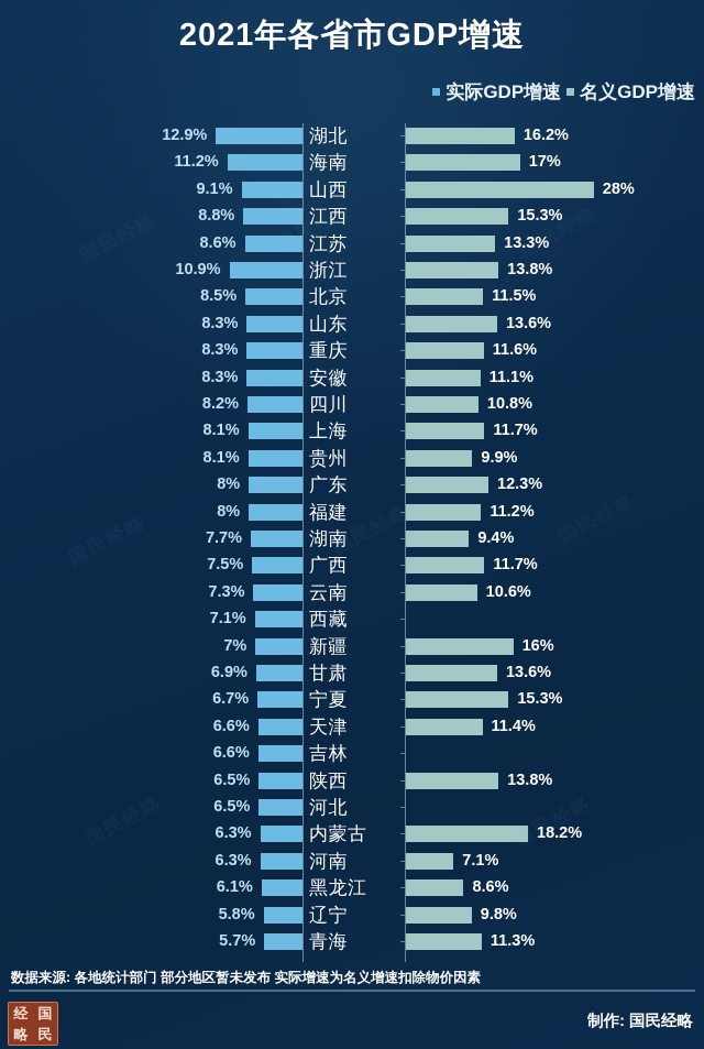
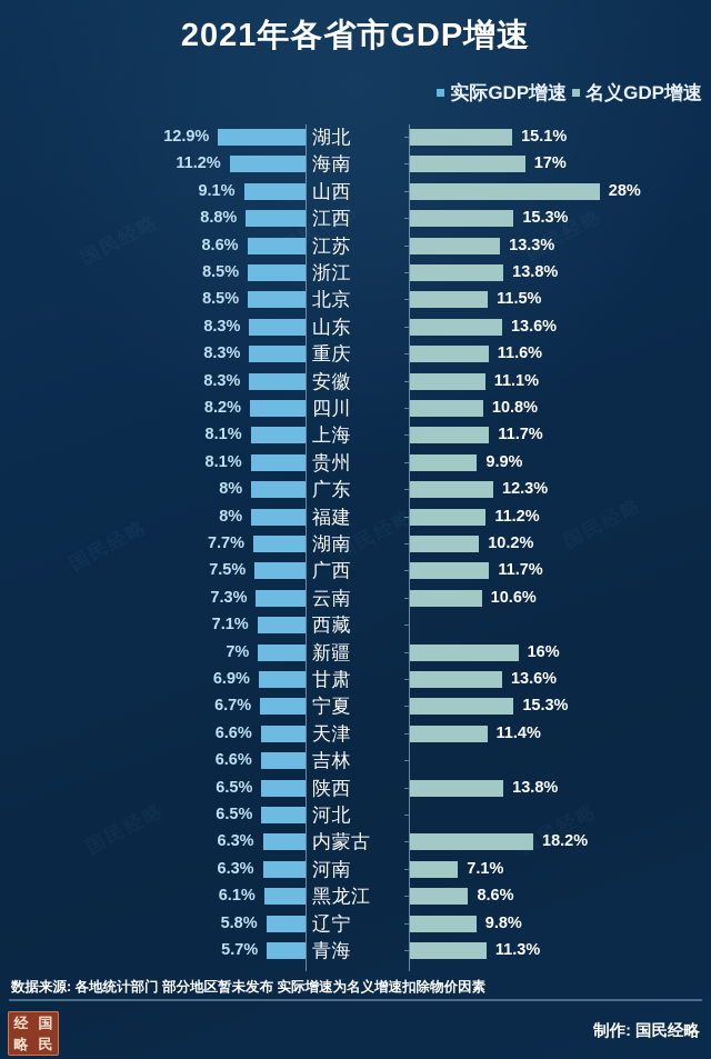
名义GDP增速/湖北: 16.2% -> 15.1%
实际GDP增速/浙江: 10.9% -> 8.5%
名义GDP增速/湖南: 9.4% -> 10.2%
